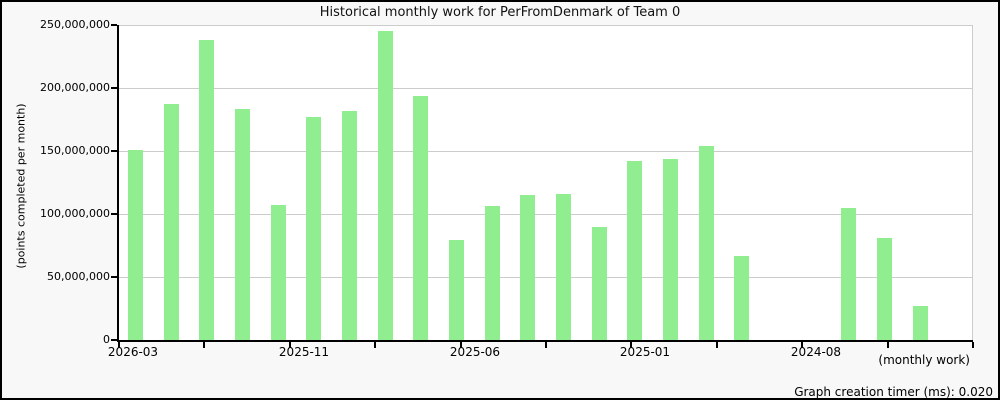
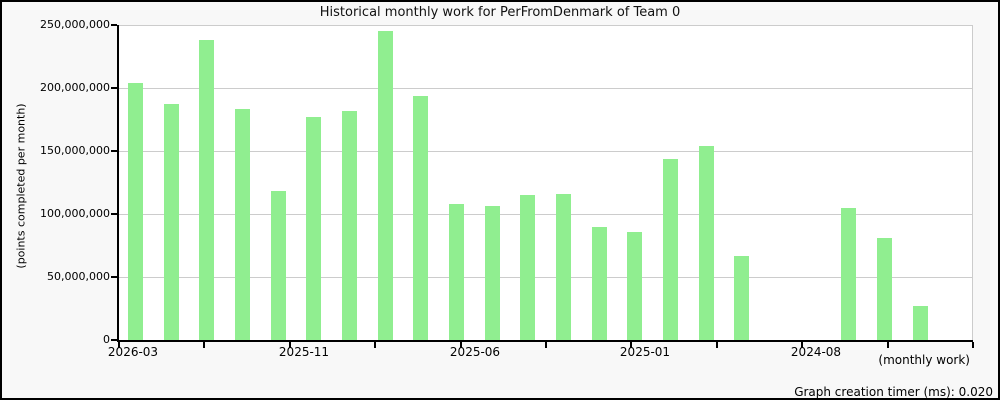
2026-03: 151000000 -> 204000000
2025-11: 107000000 -> 118000000
2025-06: 79000000 -> 108000000
2025-01: 142000000 -> 86000000
